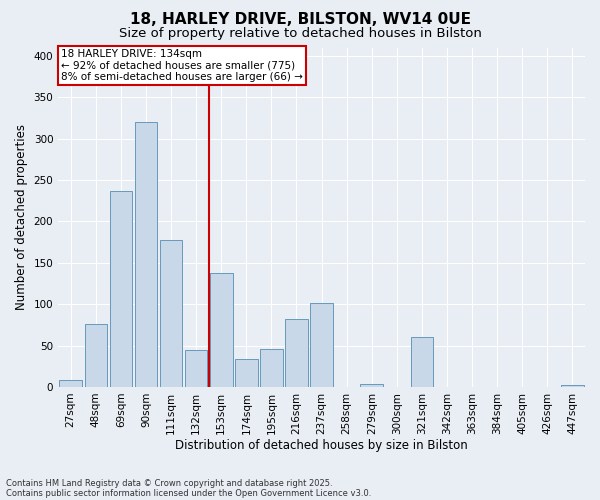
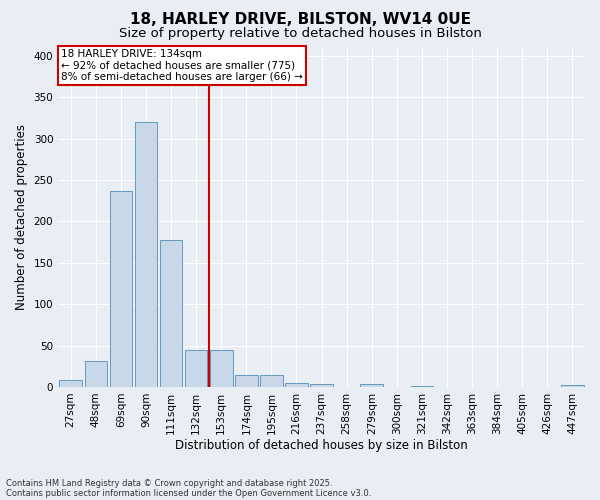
48sqm: 76 -> 31
153sqm: 138 -> 45
174sqm: 34 -> 15
195sqm: 46 -> 15
216sqm: 82 -> 5
237sqm: 102 -> 3
321sqm: 60 -> 1
